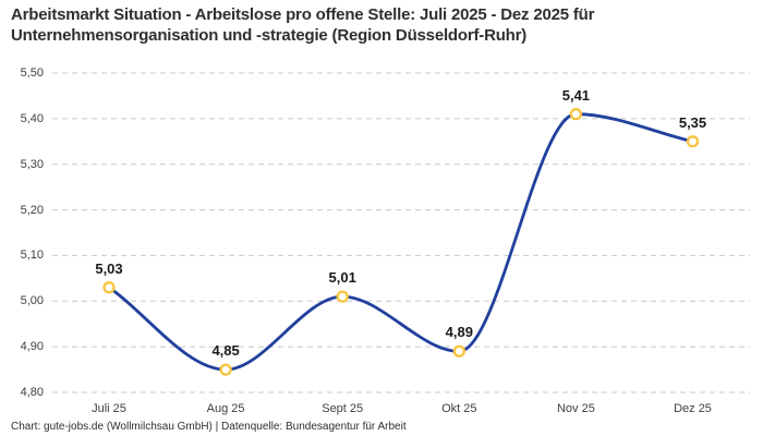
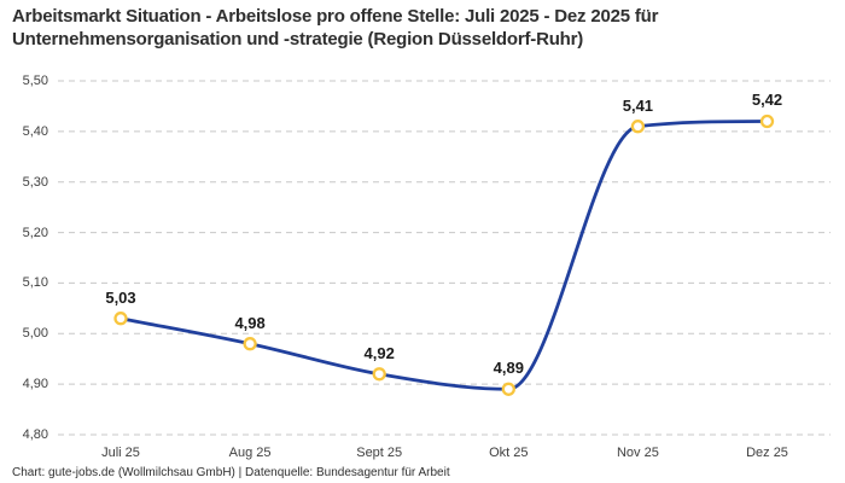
Aug 25: 4,85 -> 4,98
Sept 25: 5,01 -> 4,92
Dez 25: 5,35 -> 5,42
